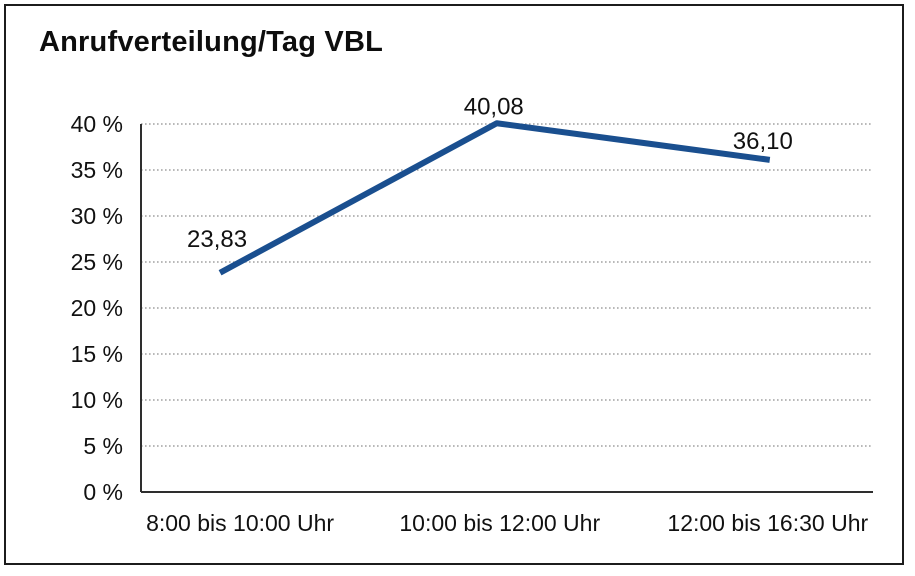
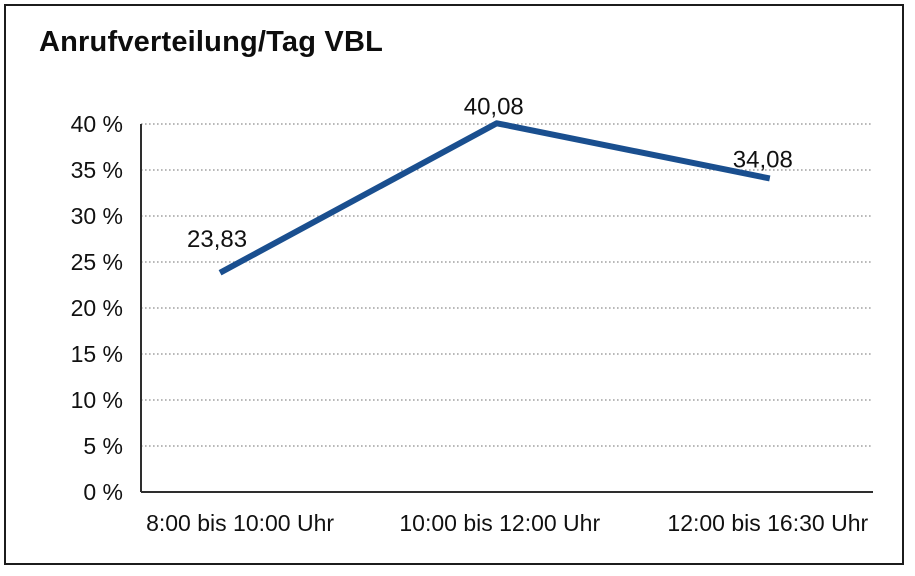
12:00 bis 16:30 Uhr: 36,10 -> 34,08
